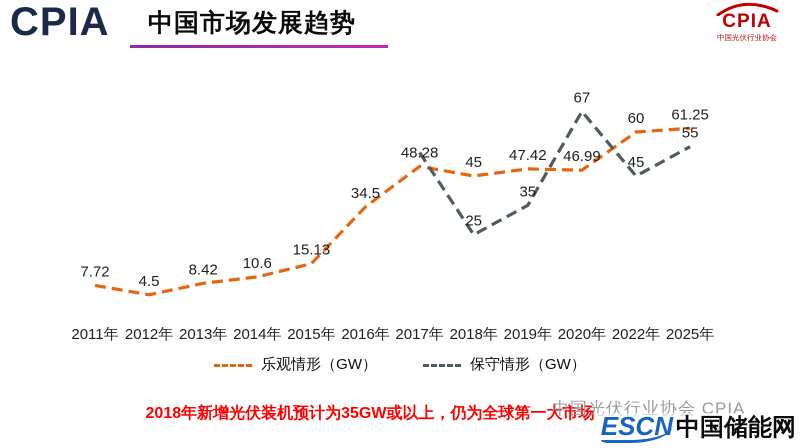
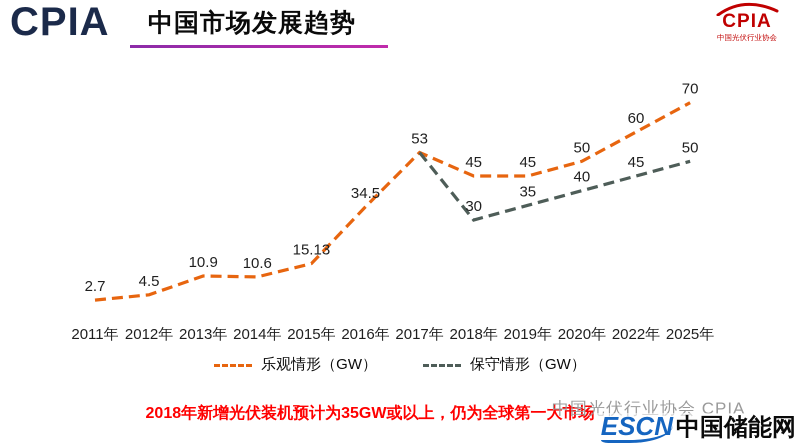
乐观情形（GW）/2011年: 7.72 -> 2.7
乐观情形（GW）/2013年: 8.42 -> 10.9
乐观情形（GW）/2017年: 48.28 -> 53
保守情形（GW）/2018年: 25 -> 30
乐观情形（GW）/2019年: 47.42 -> 45
乐观情形（GW）/2020年: 46.99 -> 50
保守情形（GW）/2020年: 67 -> 40
乐观情形（GW）/2025年: 61.25 -> 70
保守情形（GW）/2025年: 55 -> 50
